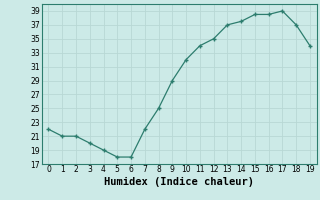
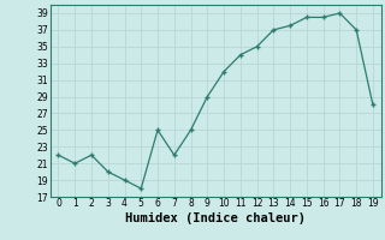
2: 21.0 -> 22.0
6: 18.0 -> 25.0
19: 34.0 -> 28.0
